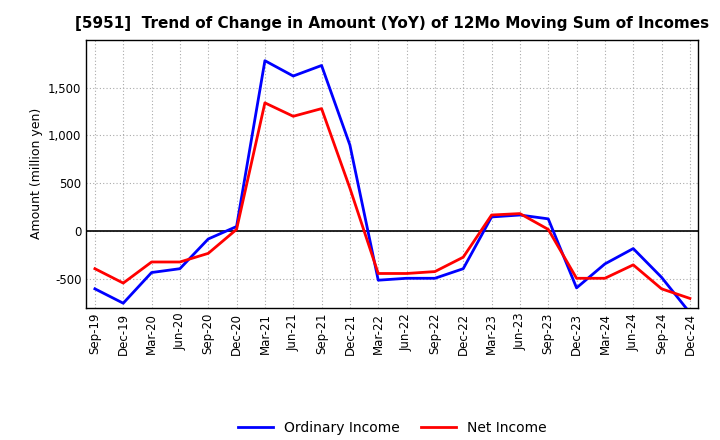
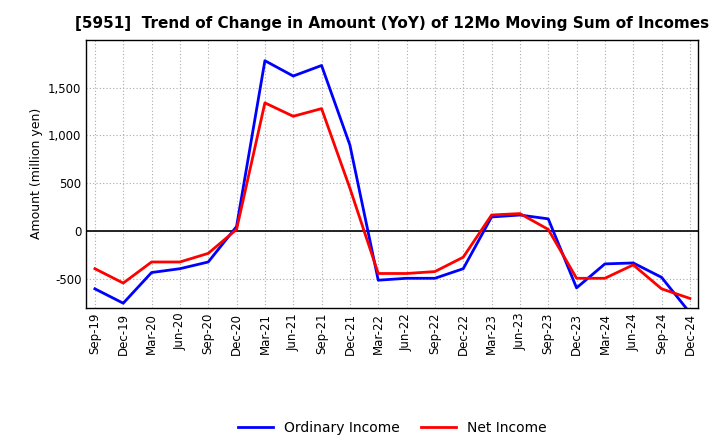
Ordinary Income/Sep-20: -80 -> -320
Ordinary Income/Jun-24: -180 -> -330
